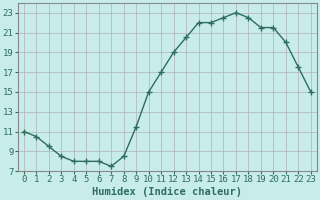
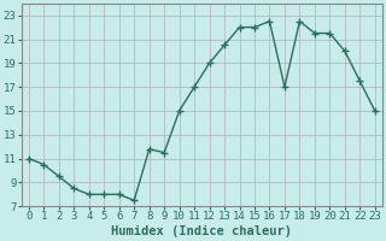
8: 8.5 -> 11.8
17: 23.0 -> 17.0
